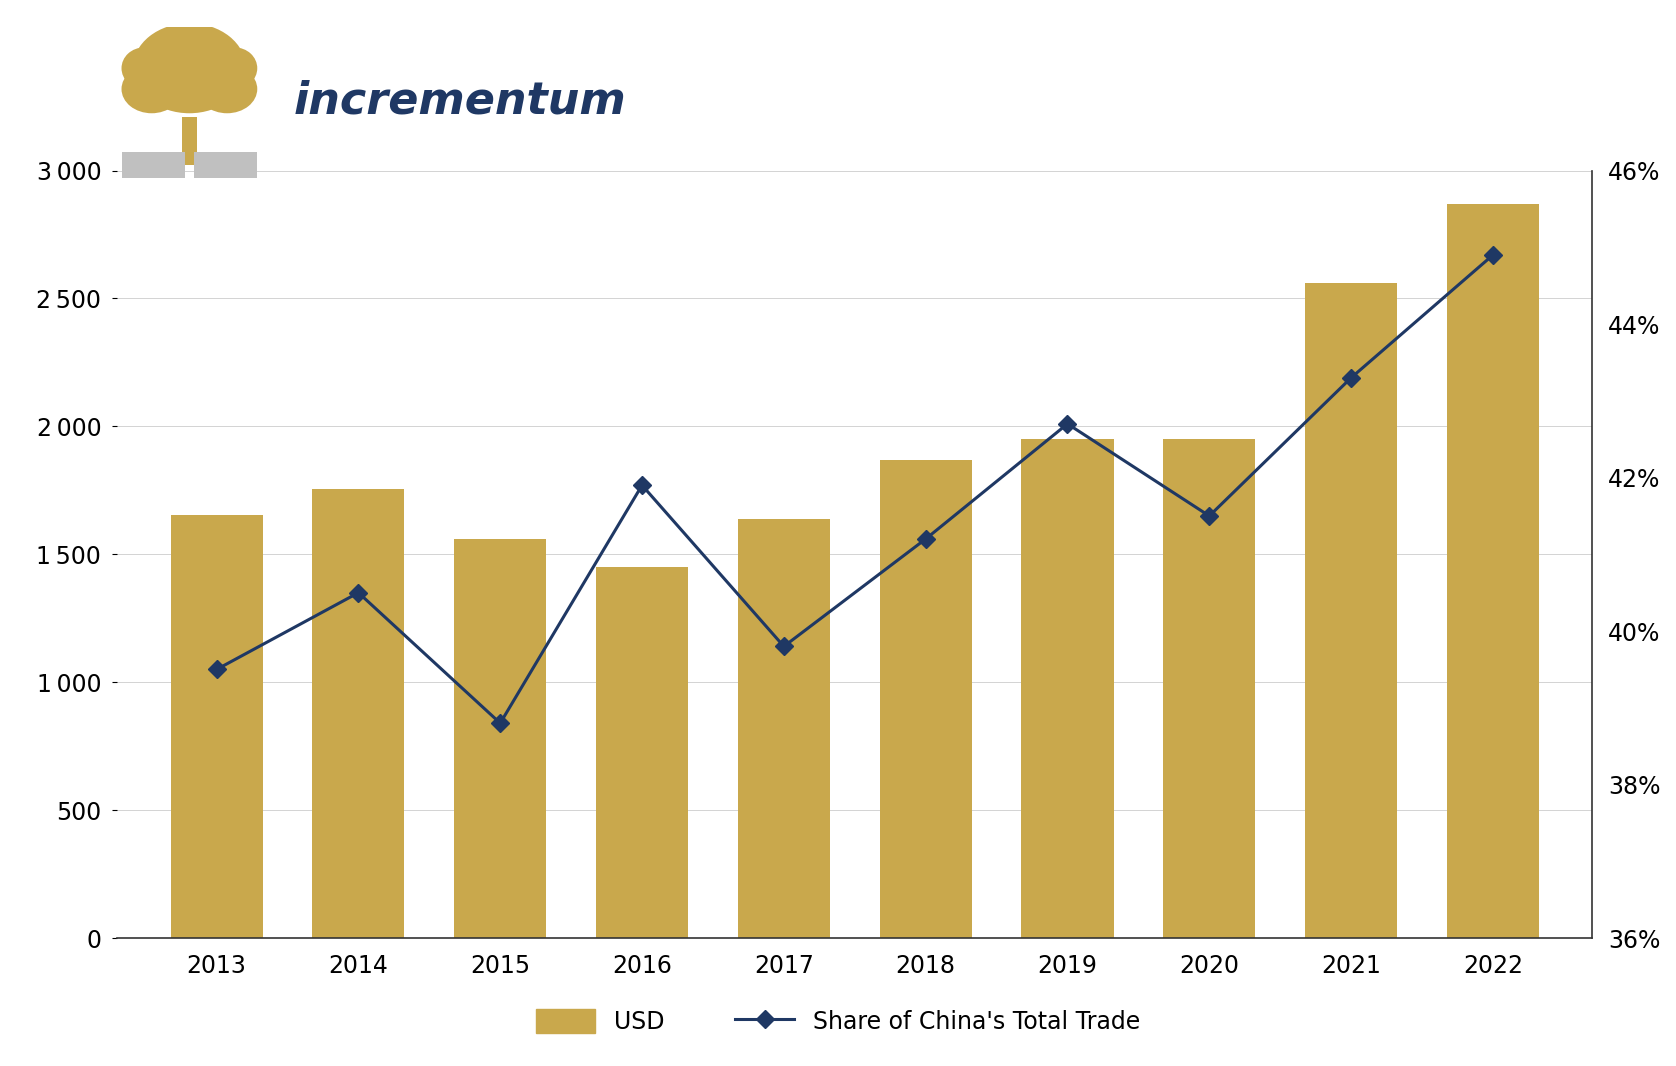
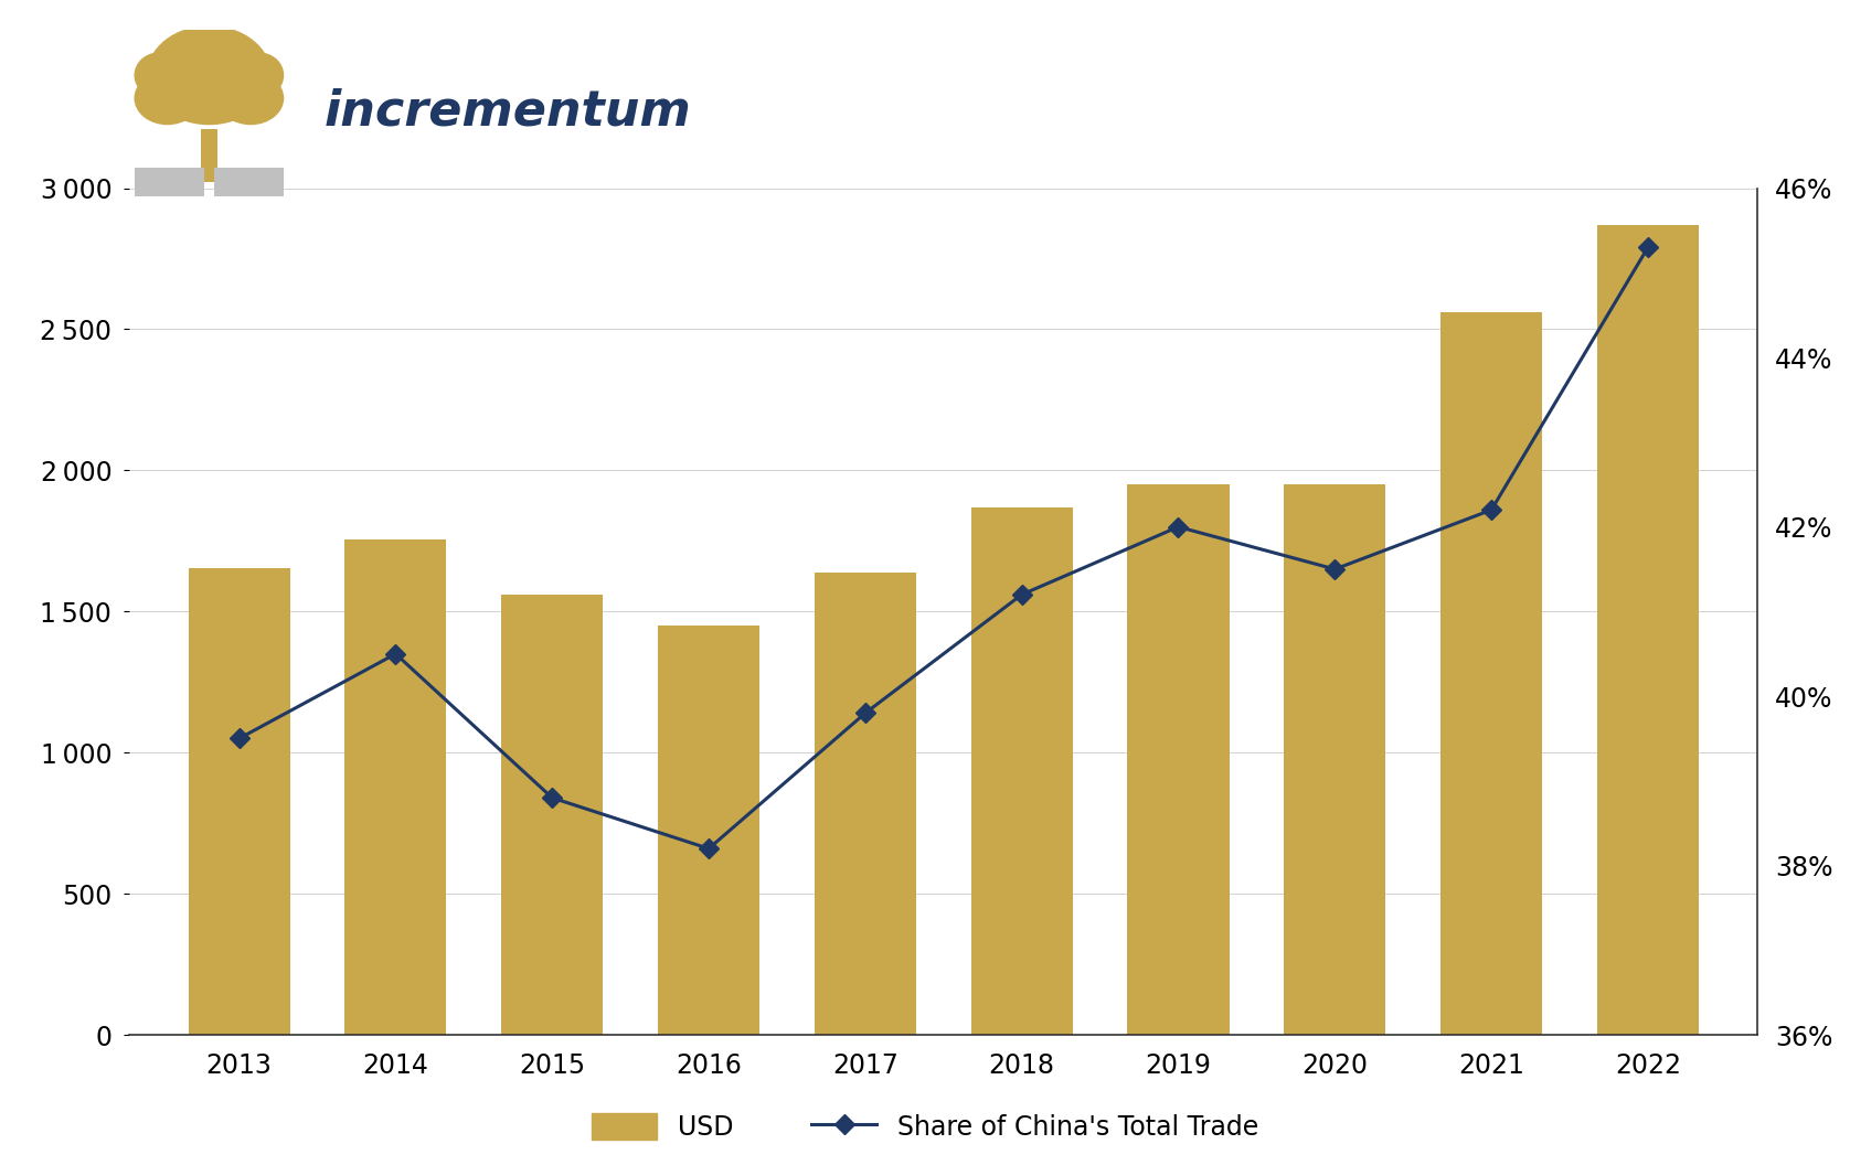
Share of China's Total Trade/2016: 41.9% -> 38.2%
Share of China's Total Trade/2019: 42.7% -> 42.0%
Share of China's Total Trade/2021: 43.3% -> 42.2%
Share of China's Total Trade/2022: 44.9% -> 45.3%
